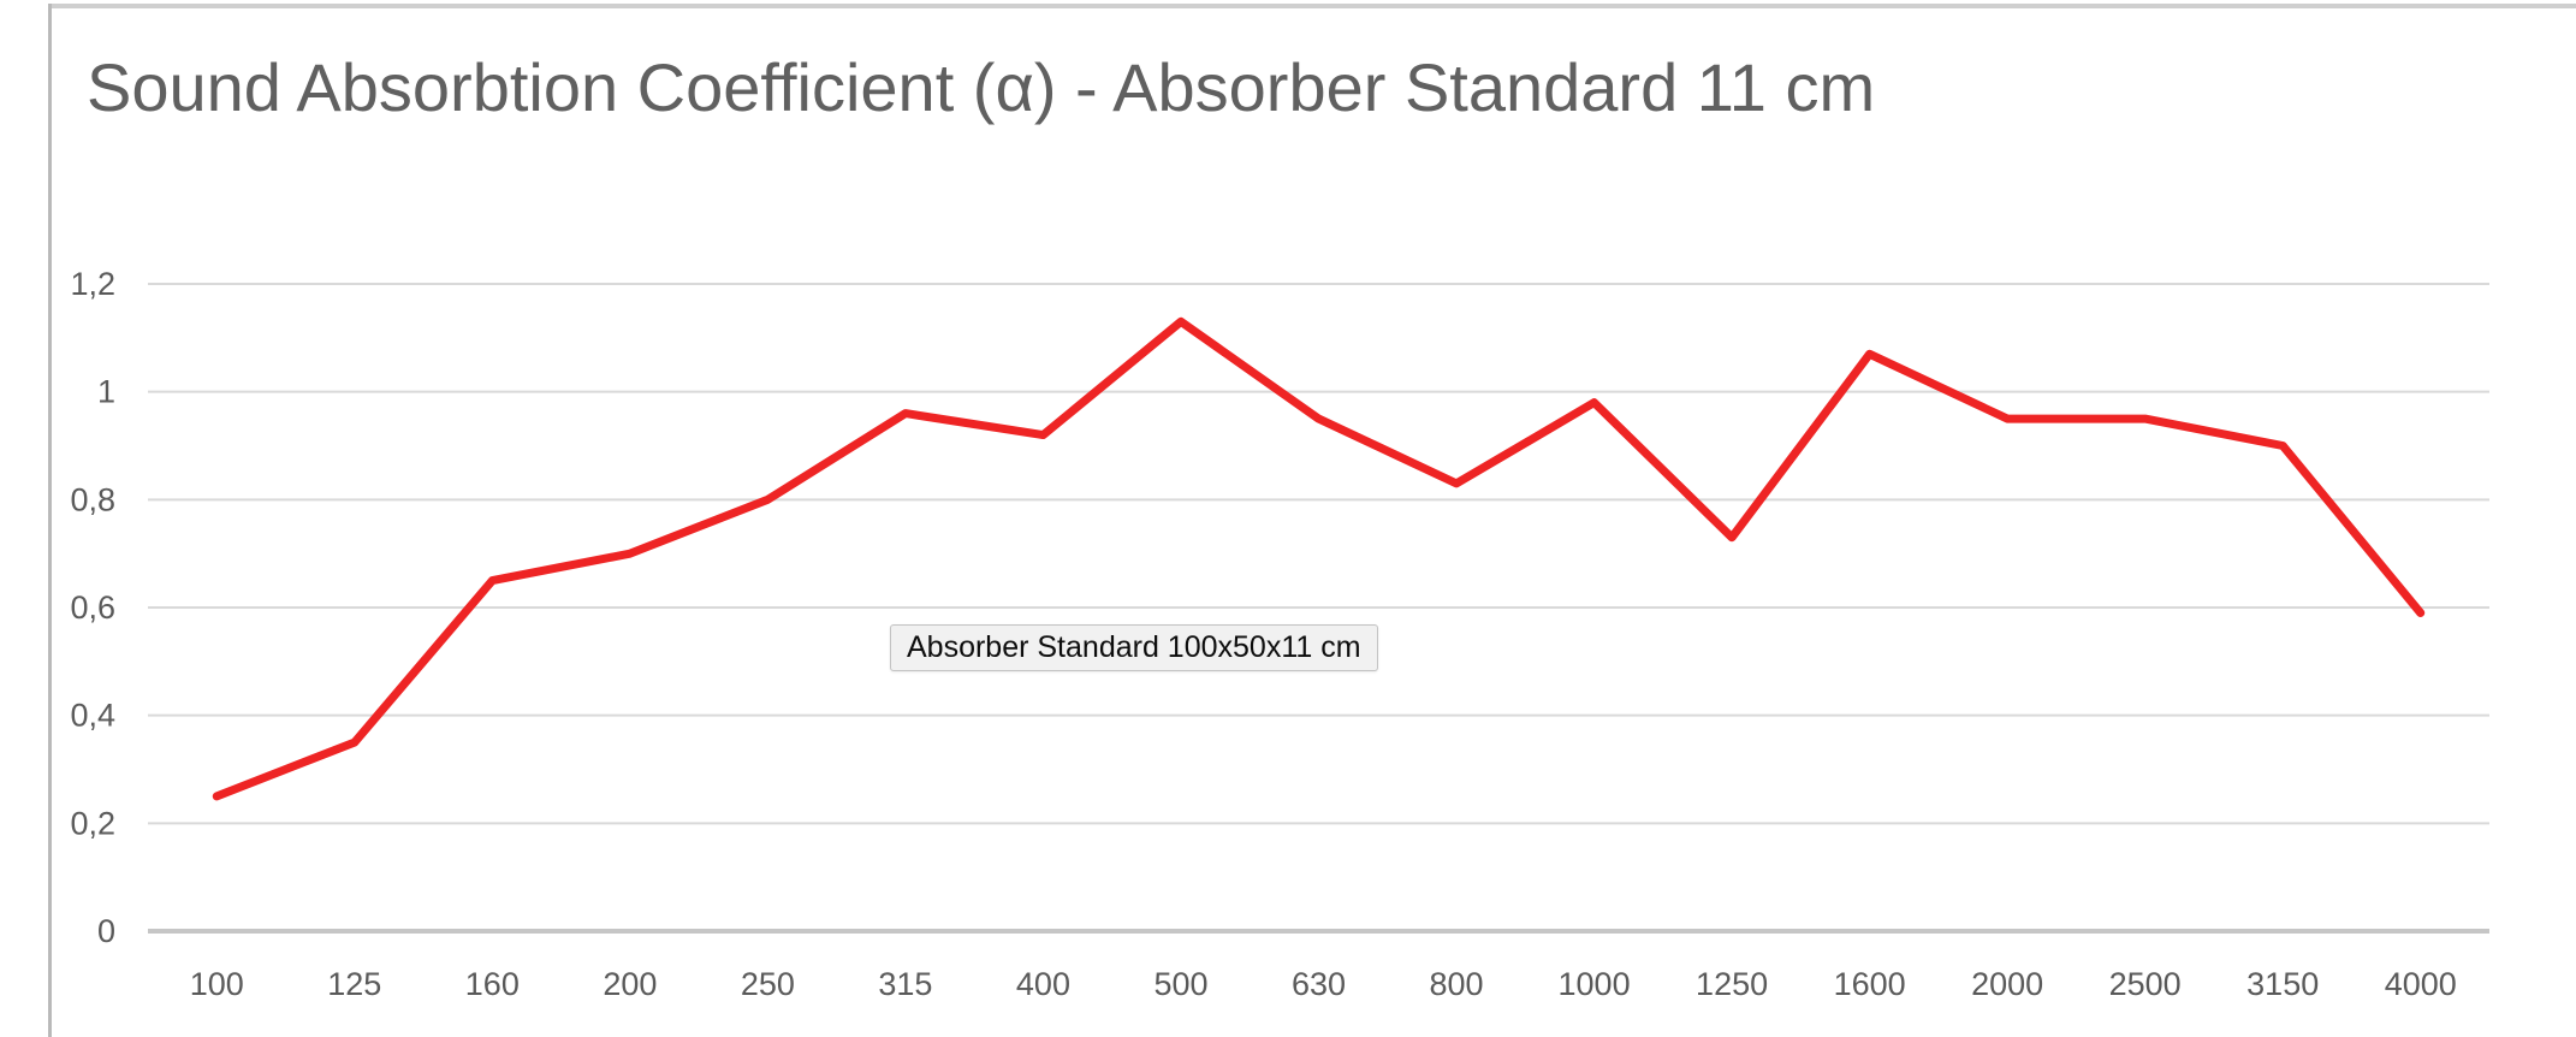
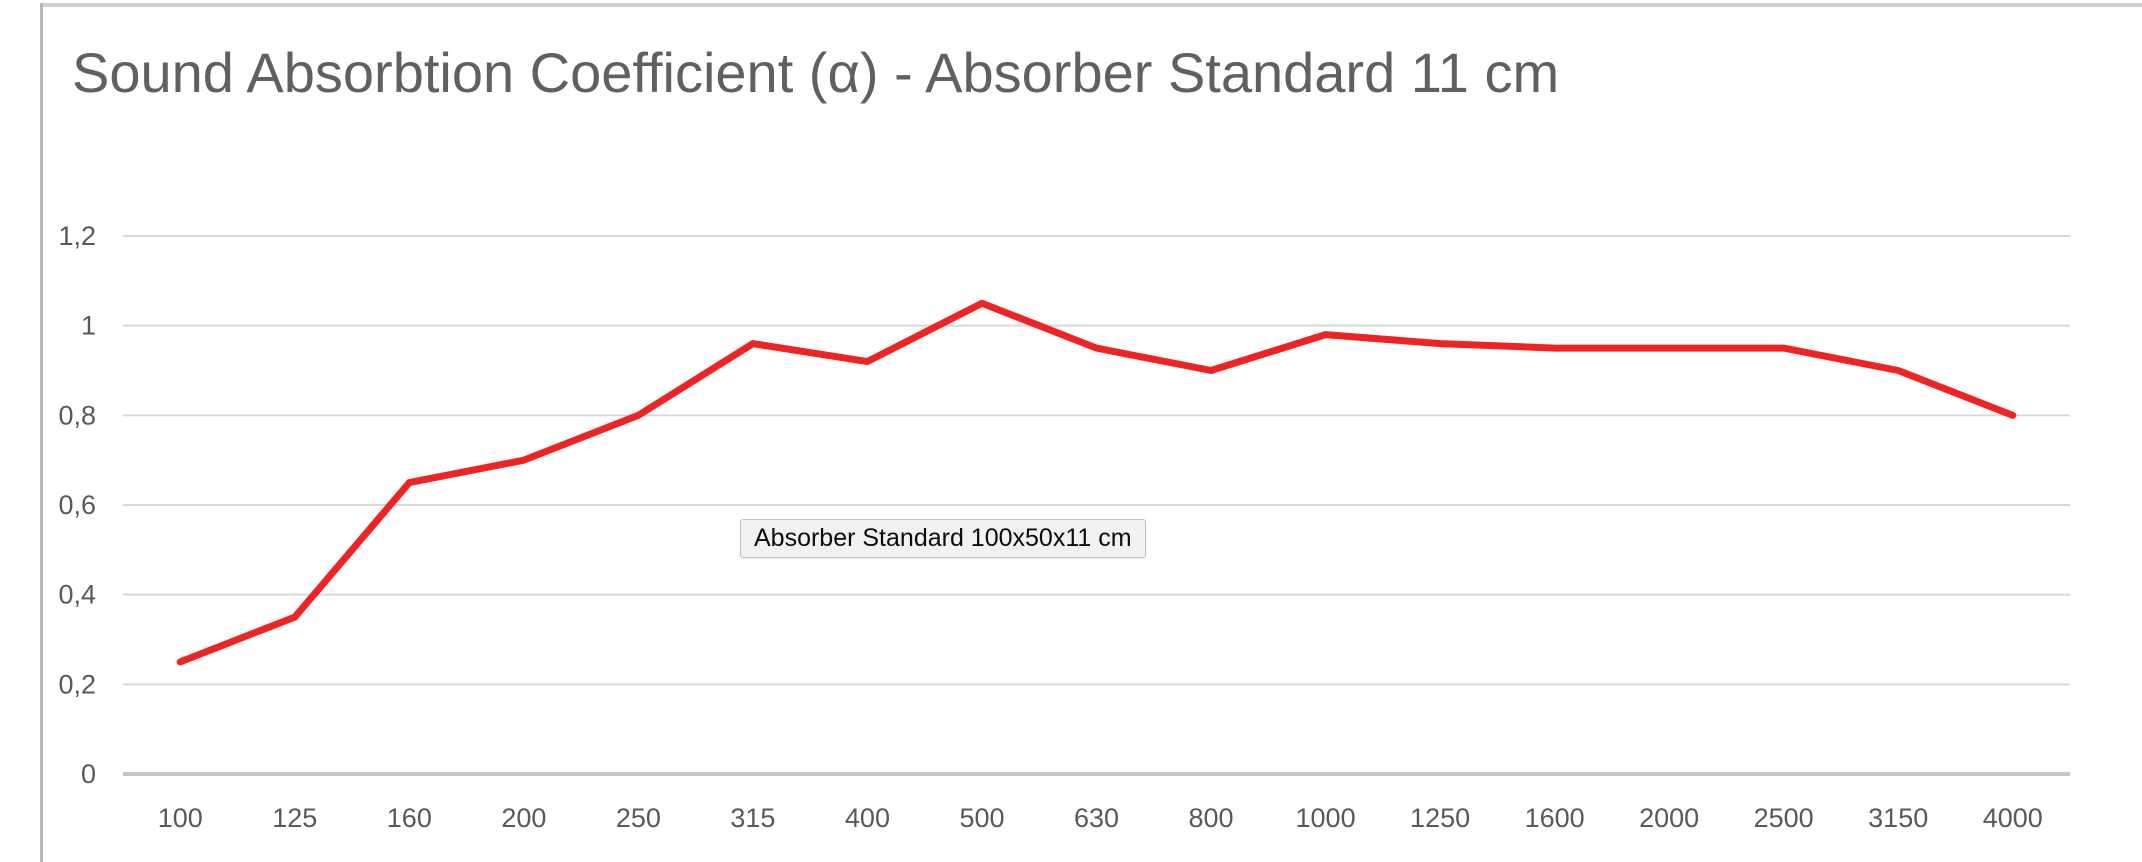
500: 1,13 -> 1,05
800: 0,83 -> 0,90
1250: 0,73 -> 0,96
1600: 1,07 -> 0,95
4000: 0,59 -> 0,80
